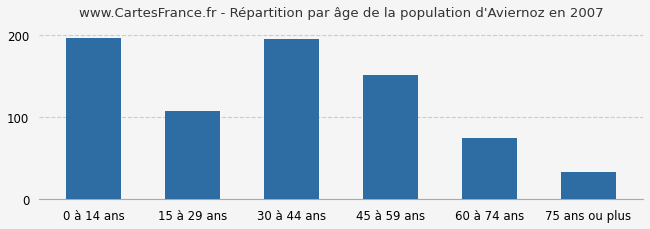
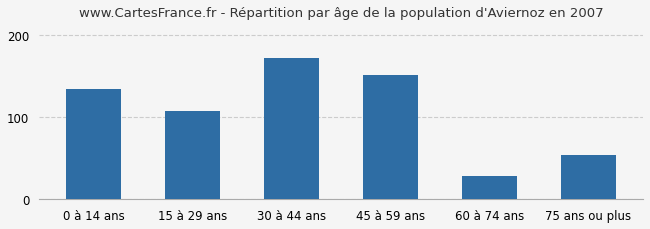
0 à 14 ans: 197 -> 134
30 à 44 ans: 195 -> 172
60 à 74 ans: 75 -> 28
75 ans ou plus: 33 -> 54
